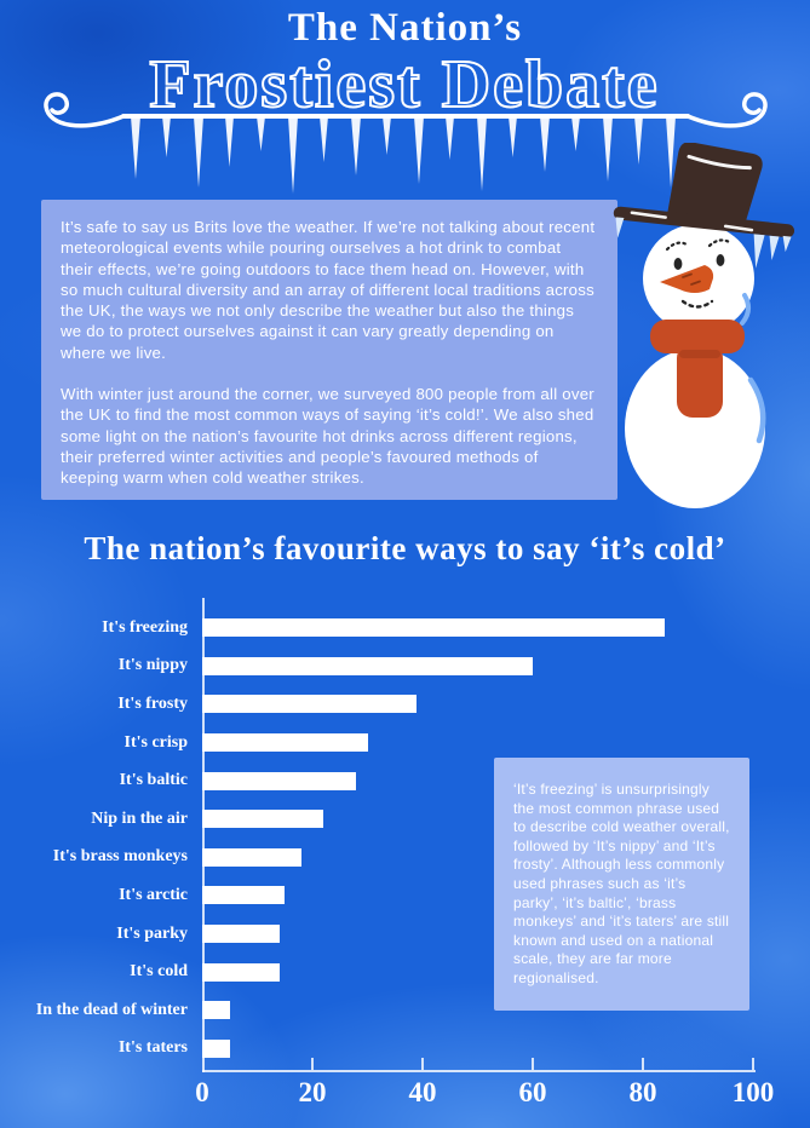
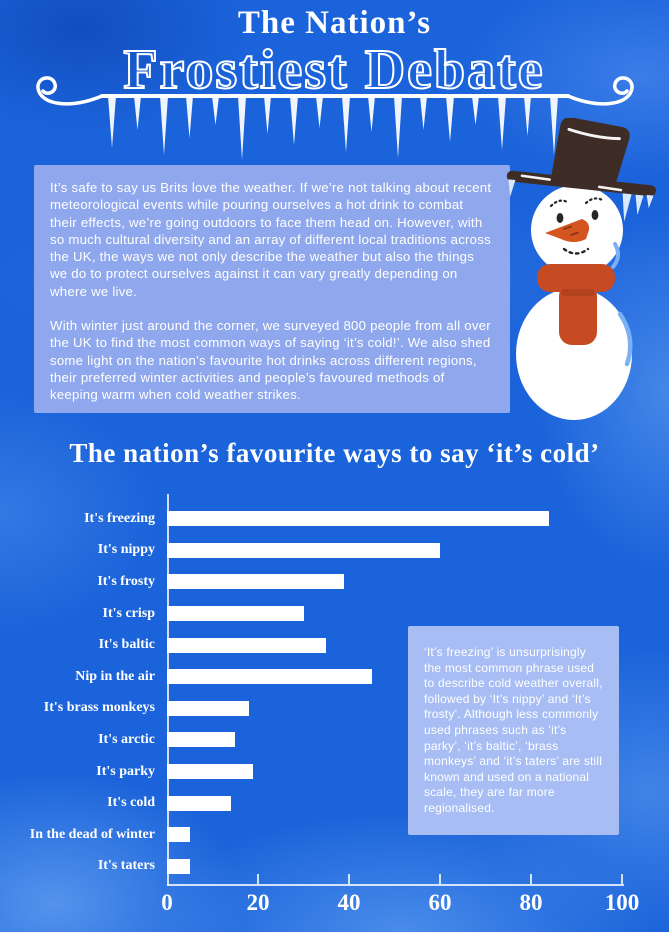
It's baltic: 28 -> 35
Nip in the air: 22 -> 45
It's parky: 14 -> 19
